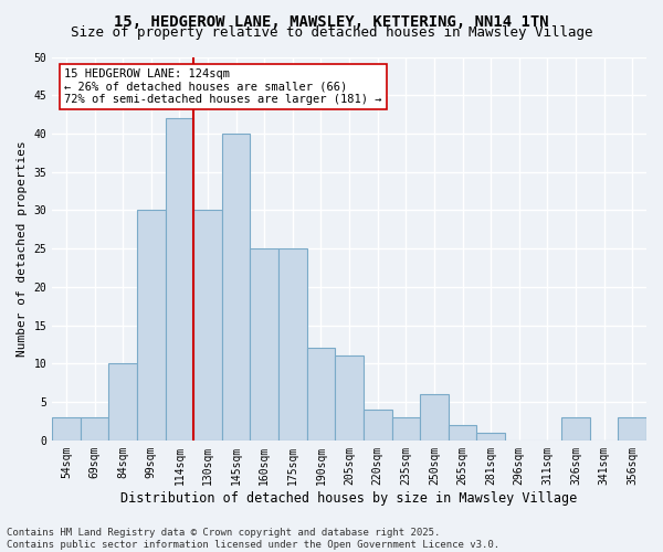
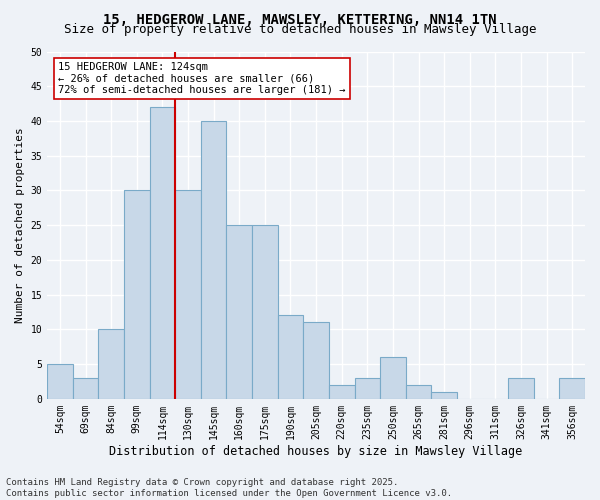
54sqm: 3 -> 5
220sqm: 4 -> 2
